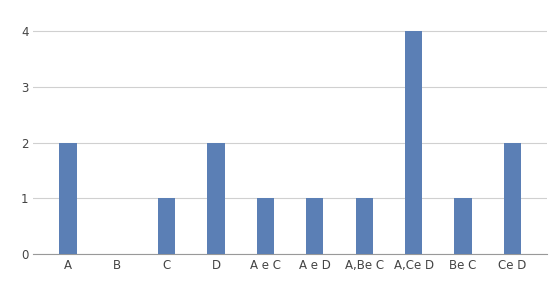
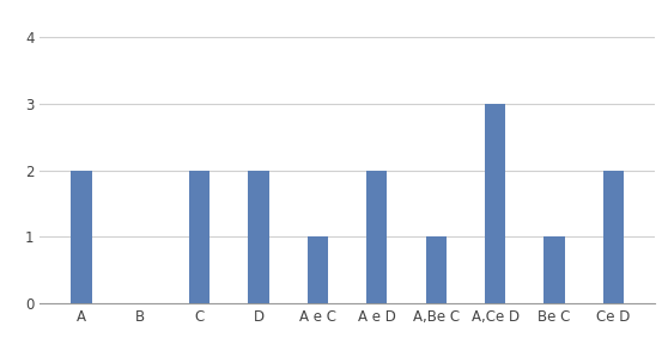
C: 1 -> 2
A e D: 1 -> 2
A,Ce D: 4 -> 3
